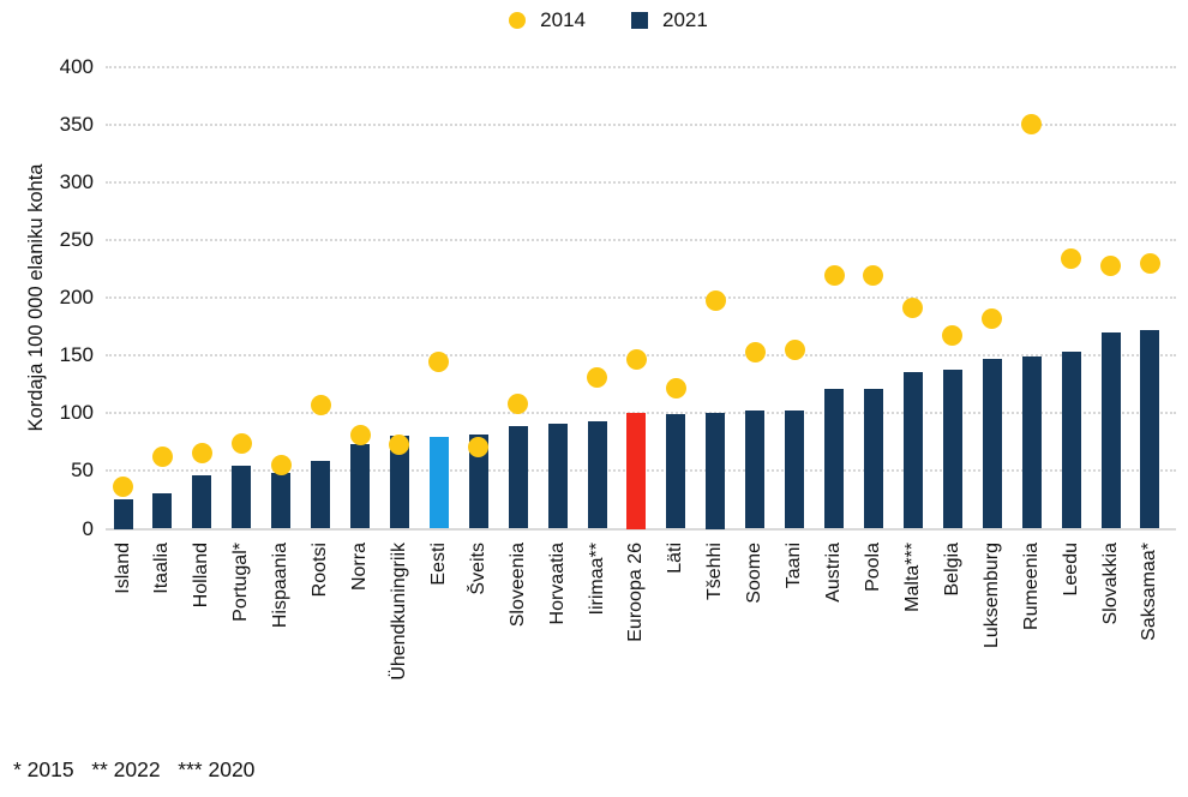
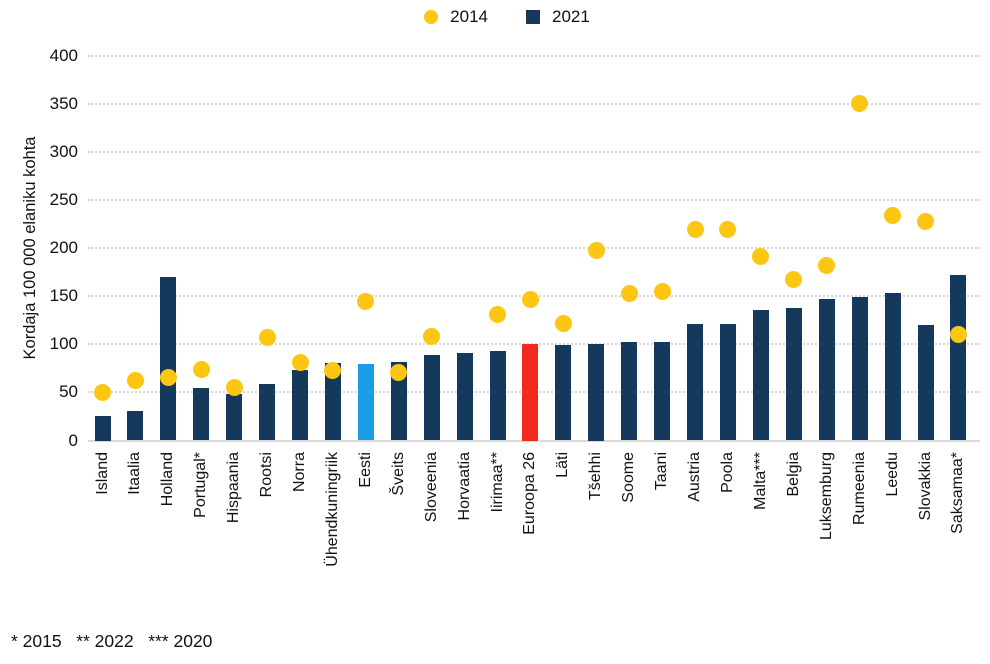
2014/Island: 40 -> 50
2021/Holland: 50 -> 170
2021/Slovakkia: 170 -> 120
2014/Saksamaa*: 230 -> 110
